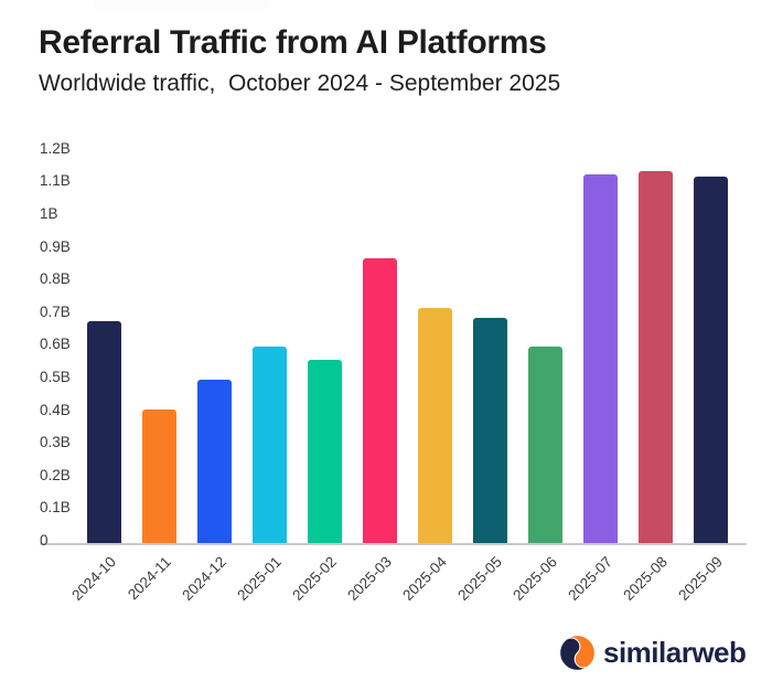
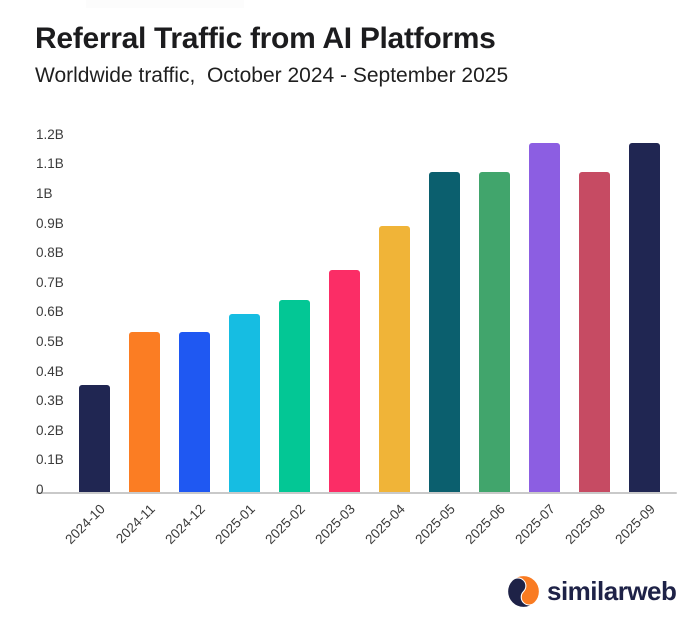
2024-10: 0.68B -> 0.36B
2024-11: 0.41B -> 0.54B
2024-12: 0.50B -> 0.54B
2025-02: 0.56B -> 0.65B
2025-03: 0.87B -> 0.75B
2025-04: 0.72B -> 0.90B
2025-05: 0.69B -> 1.08B
2025-06: 0.60B -> 1.08B
2025-07: 1.13B -> 1.18B
2025-08: 1.14B -> 1.08B
2025-09: 1.12B -> 1.18B
